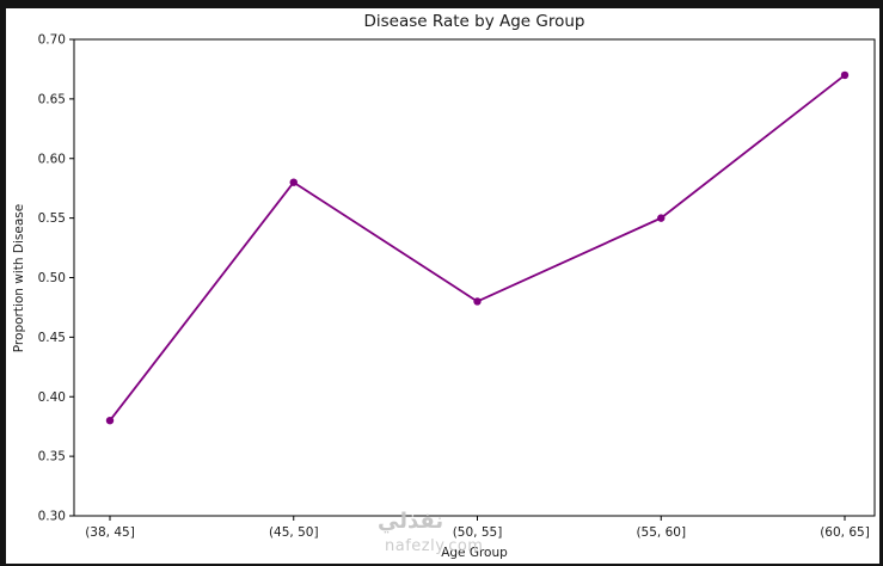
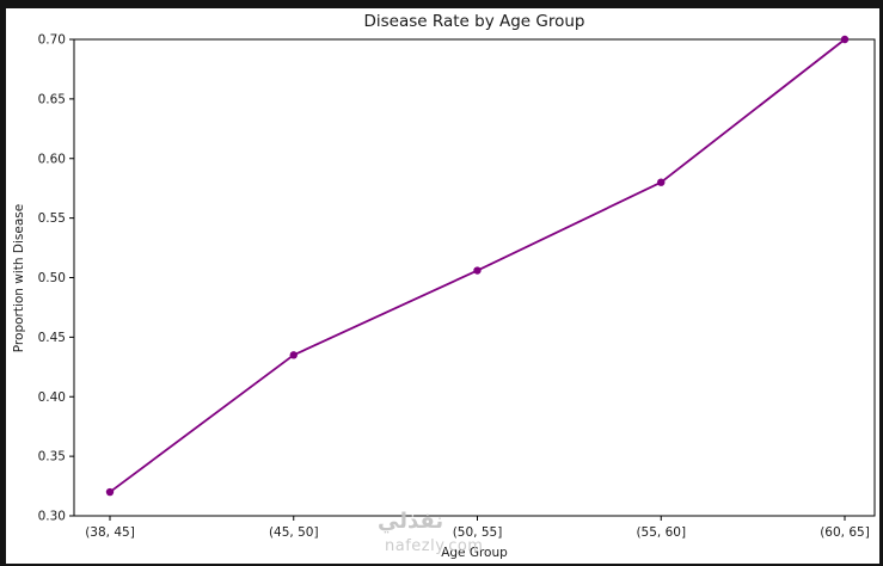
(38, 45]: 0.38 -> 0.32
(45, 50]: 0.58 -> 0.43
(50, 55]: 0.48 -> 0.51
(55, 60]: 0.55 -> 0.58
(60, 65]: 0.67 -> 0.70
